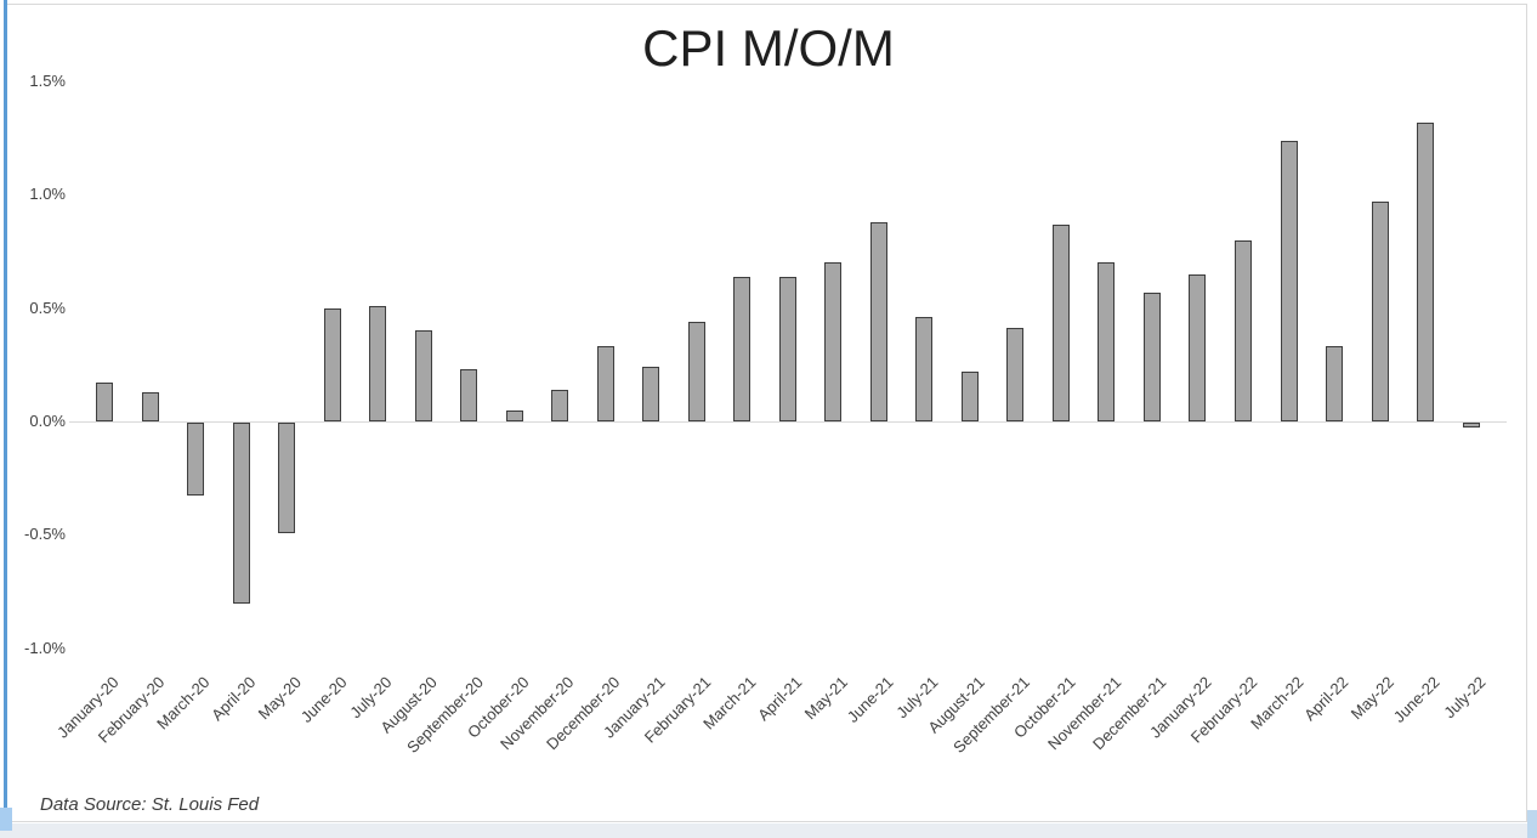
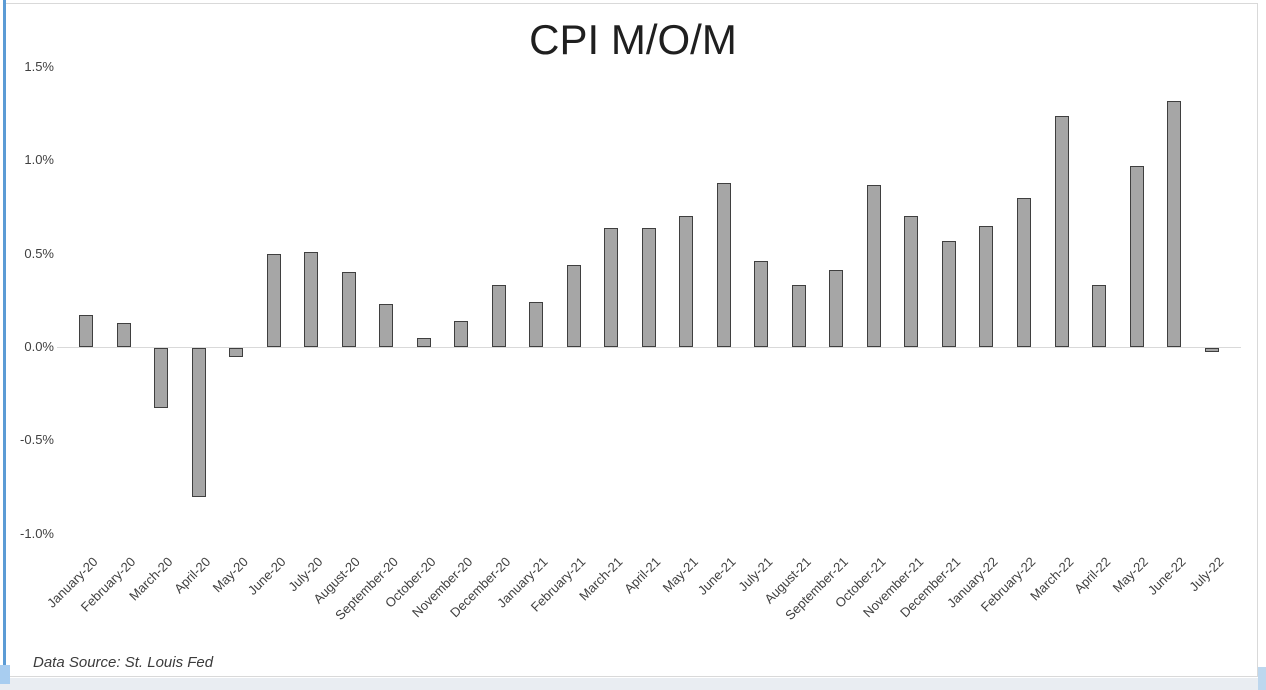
May-20: -0.49% -> -0.05%
August-21: 0.22% -> 0.33%
